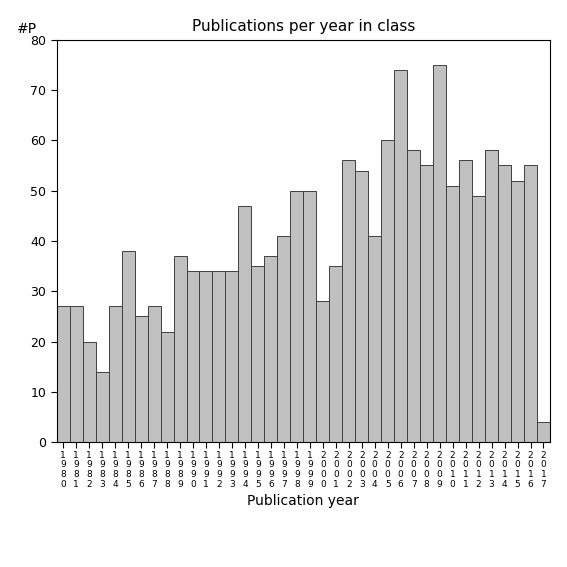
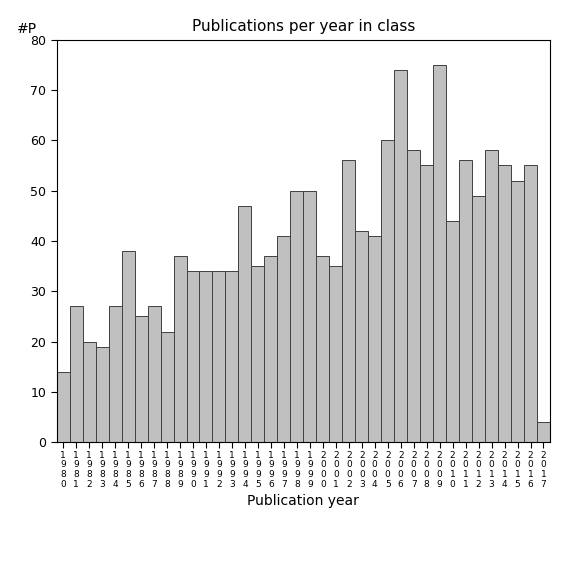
1 9 8 0: 27 -> 14
1 9 8 3: 14 -> 19
2 0 0 0: 28 -> 37
2 0 0 3: 54 -> 42
2 0 1 0: 51 -> 44
